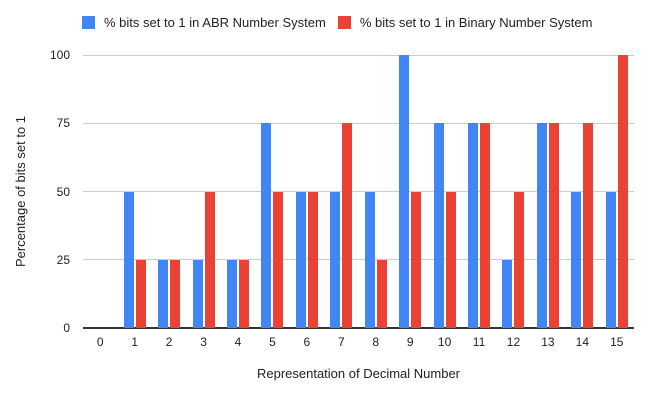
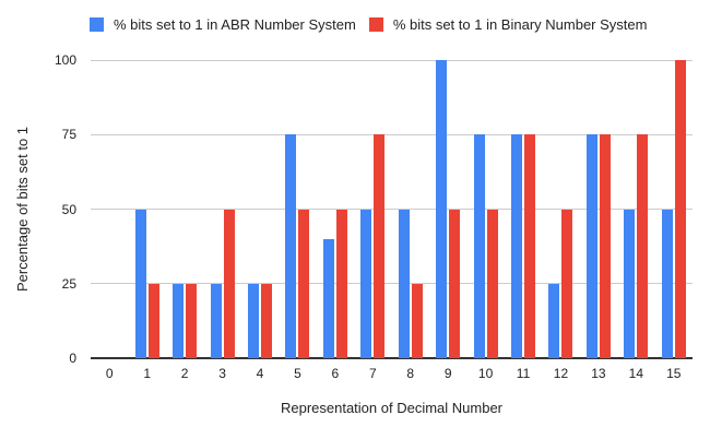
% bits set to 1 in ABR Number System/6: 50 -> 40
